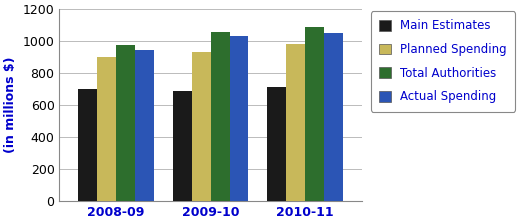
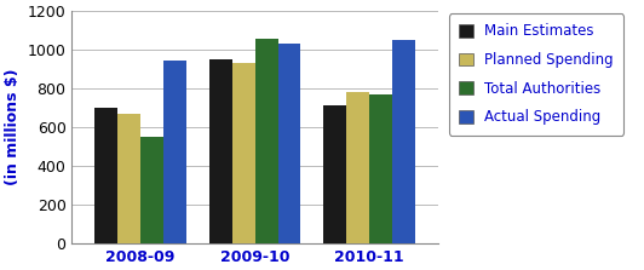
Planned Spending/2008-09: 900 -> 670
Total Authorities/2008-09: 980 -> 550
Main Estimates/2009-10: 690 -> 950
Planned Spending/2010-11: 980 -> 780
Total Authorities/2010-11: 1090 -> 770
